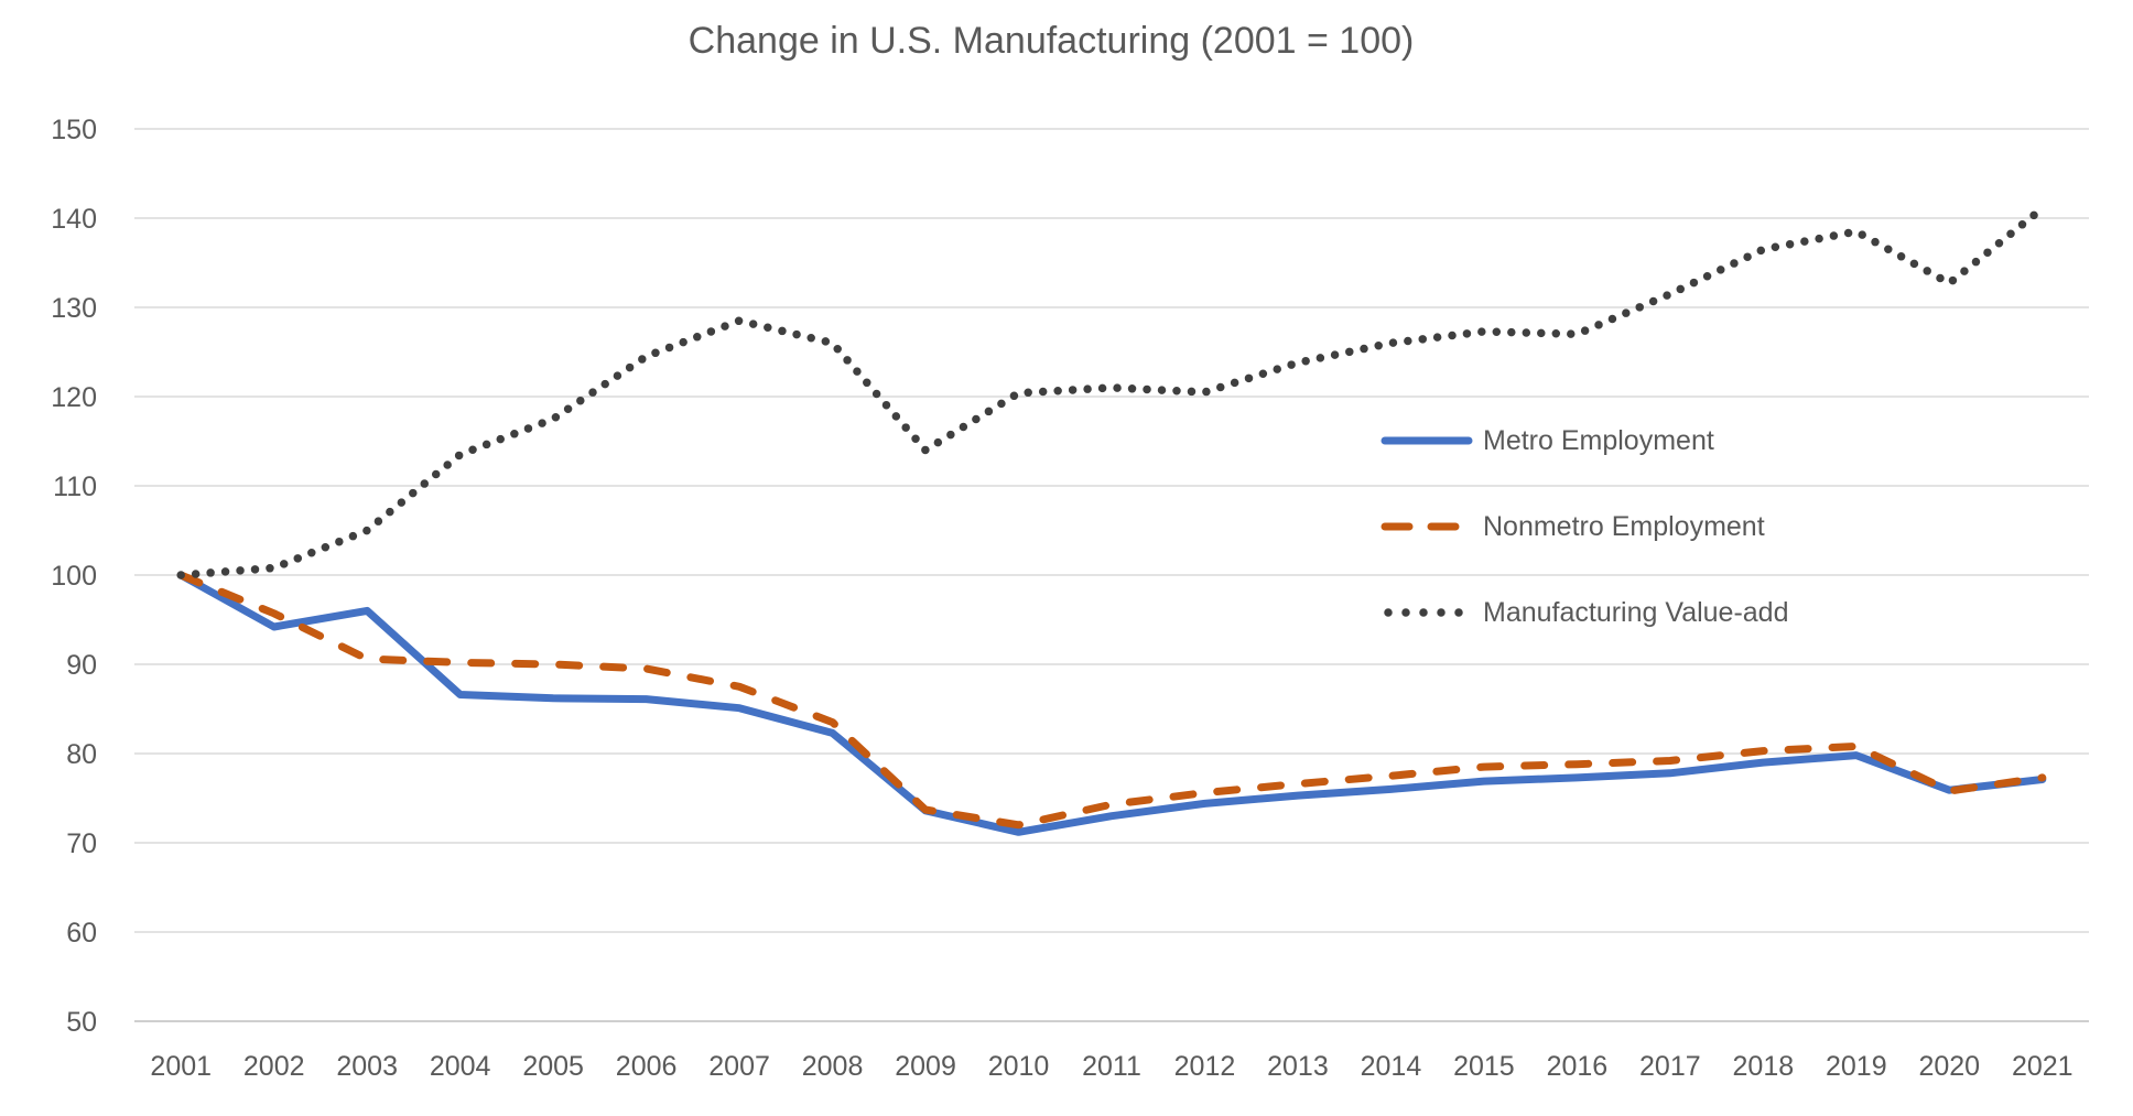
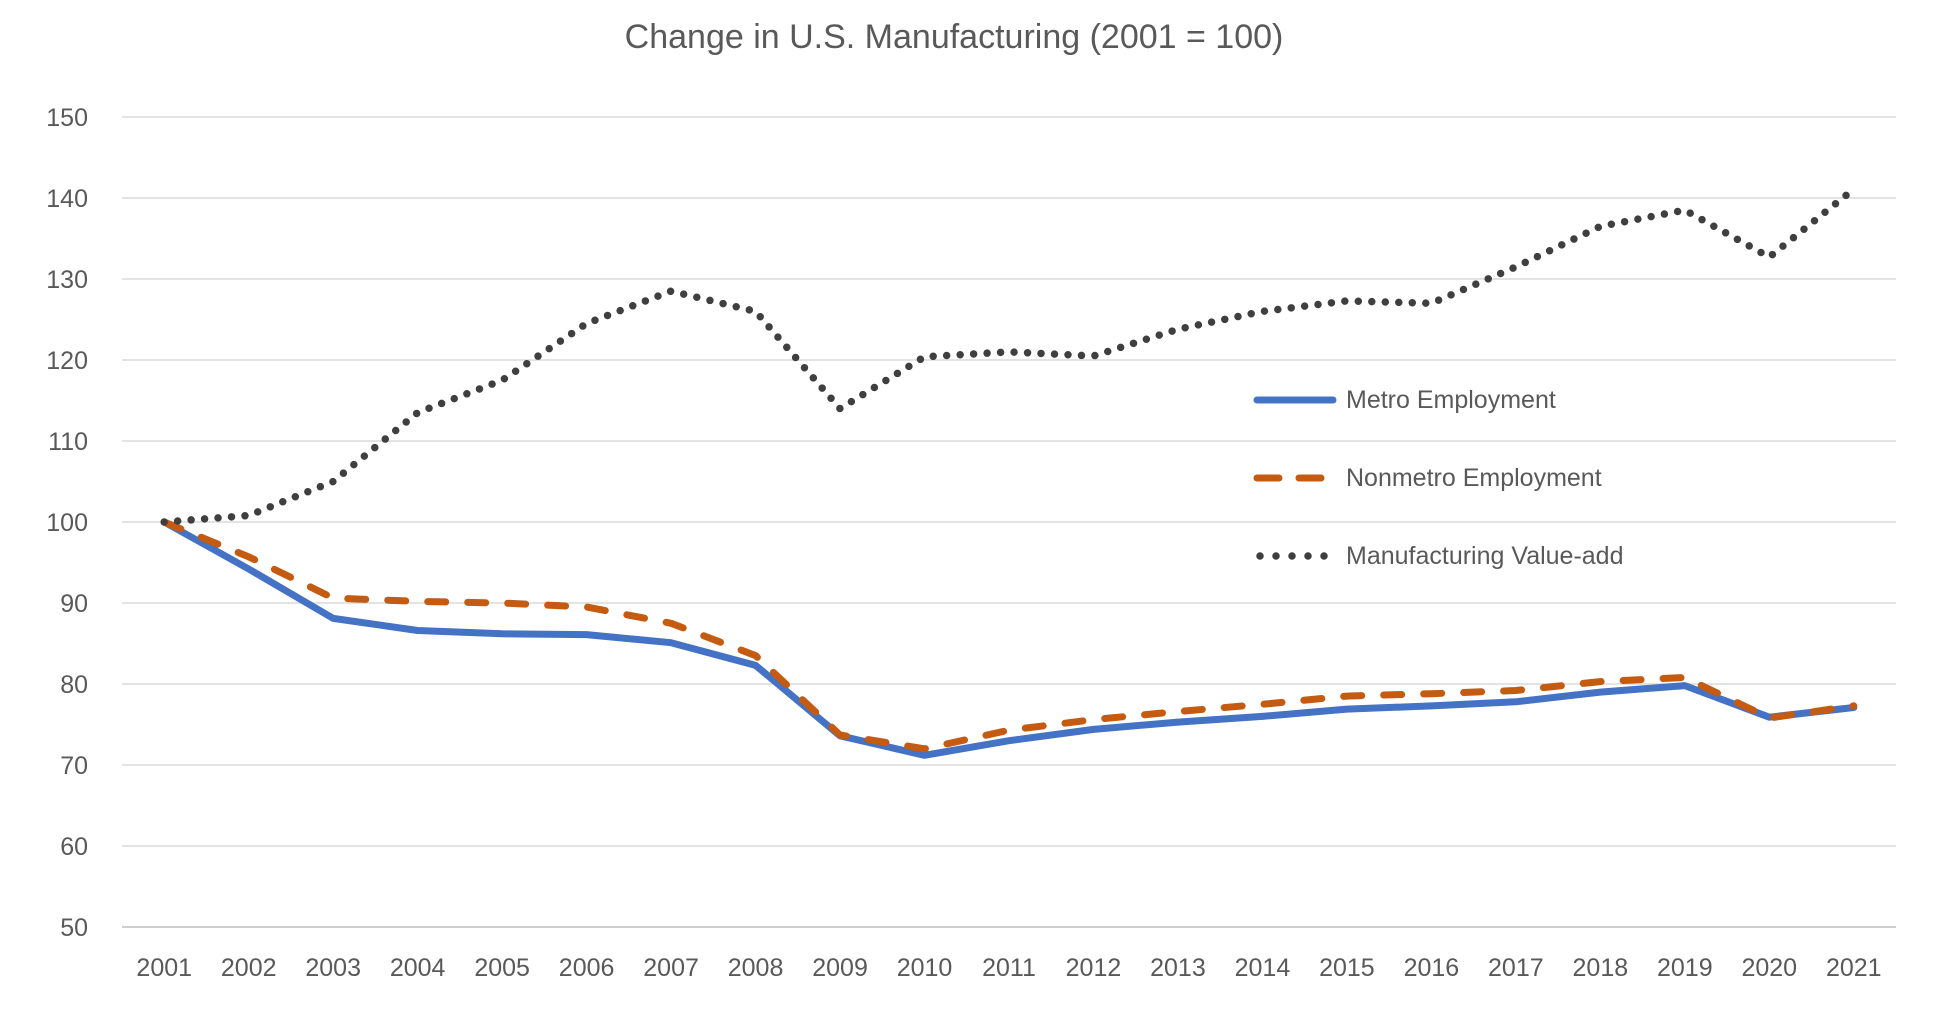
Metro Employment/2003: 96 -> 88
